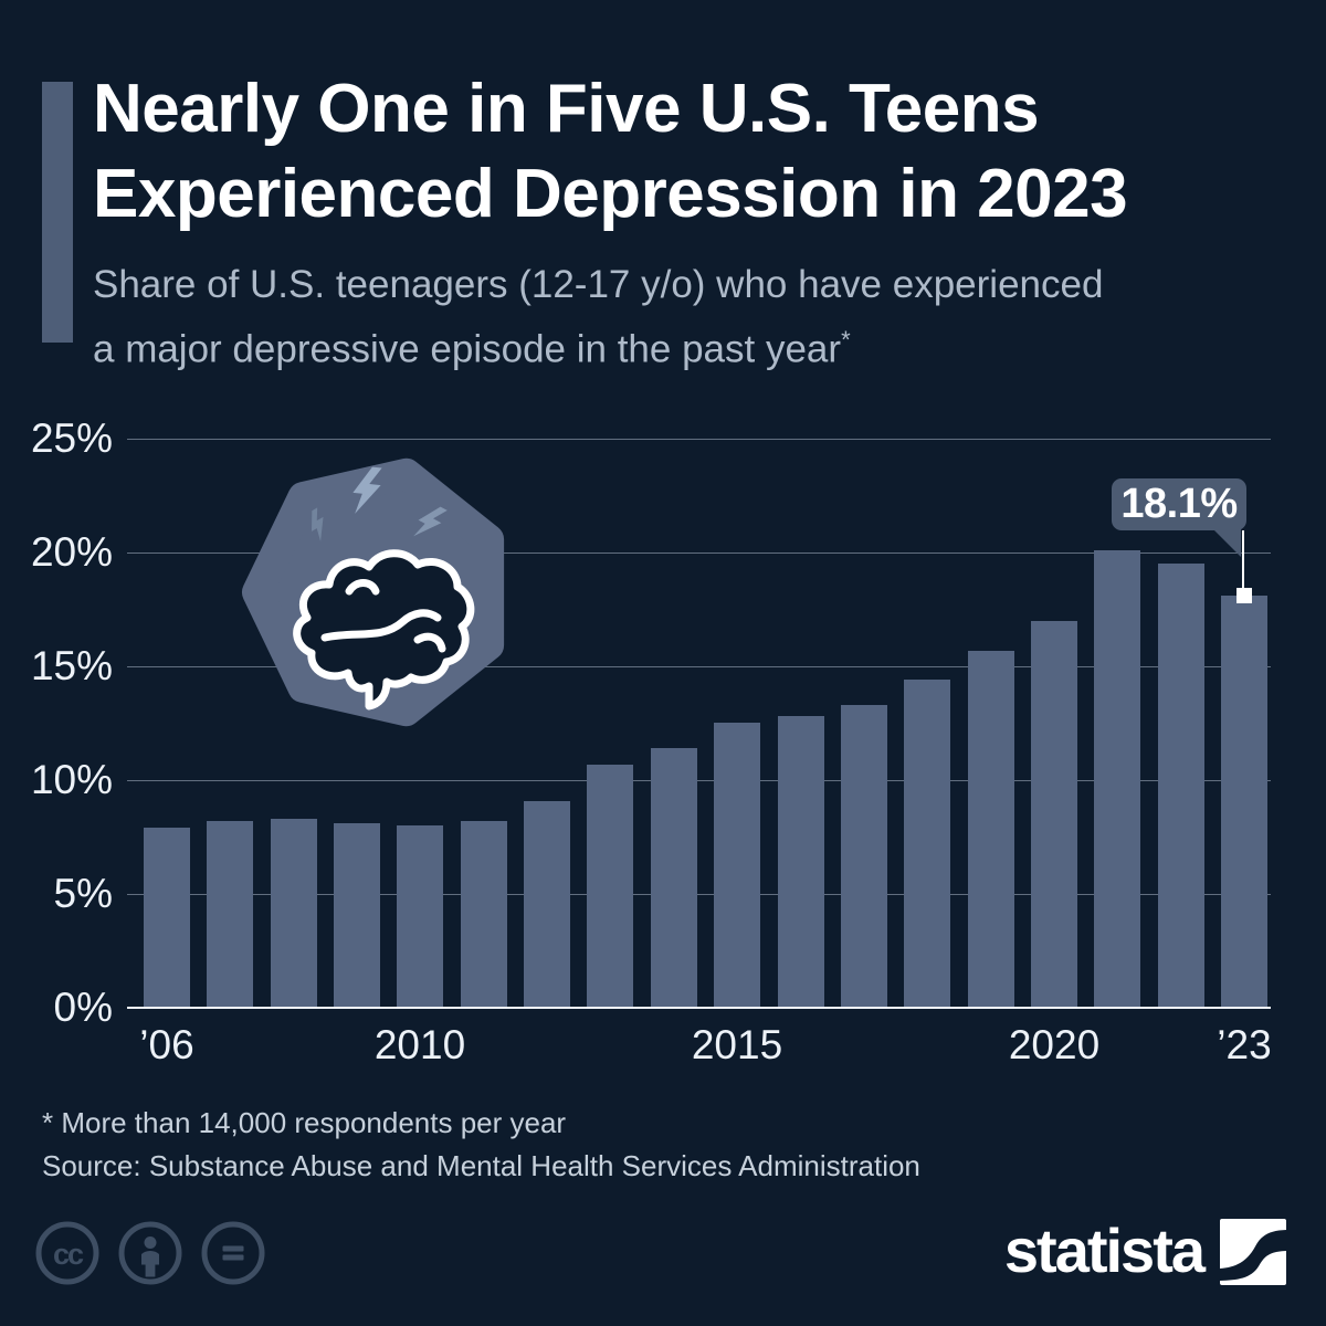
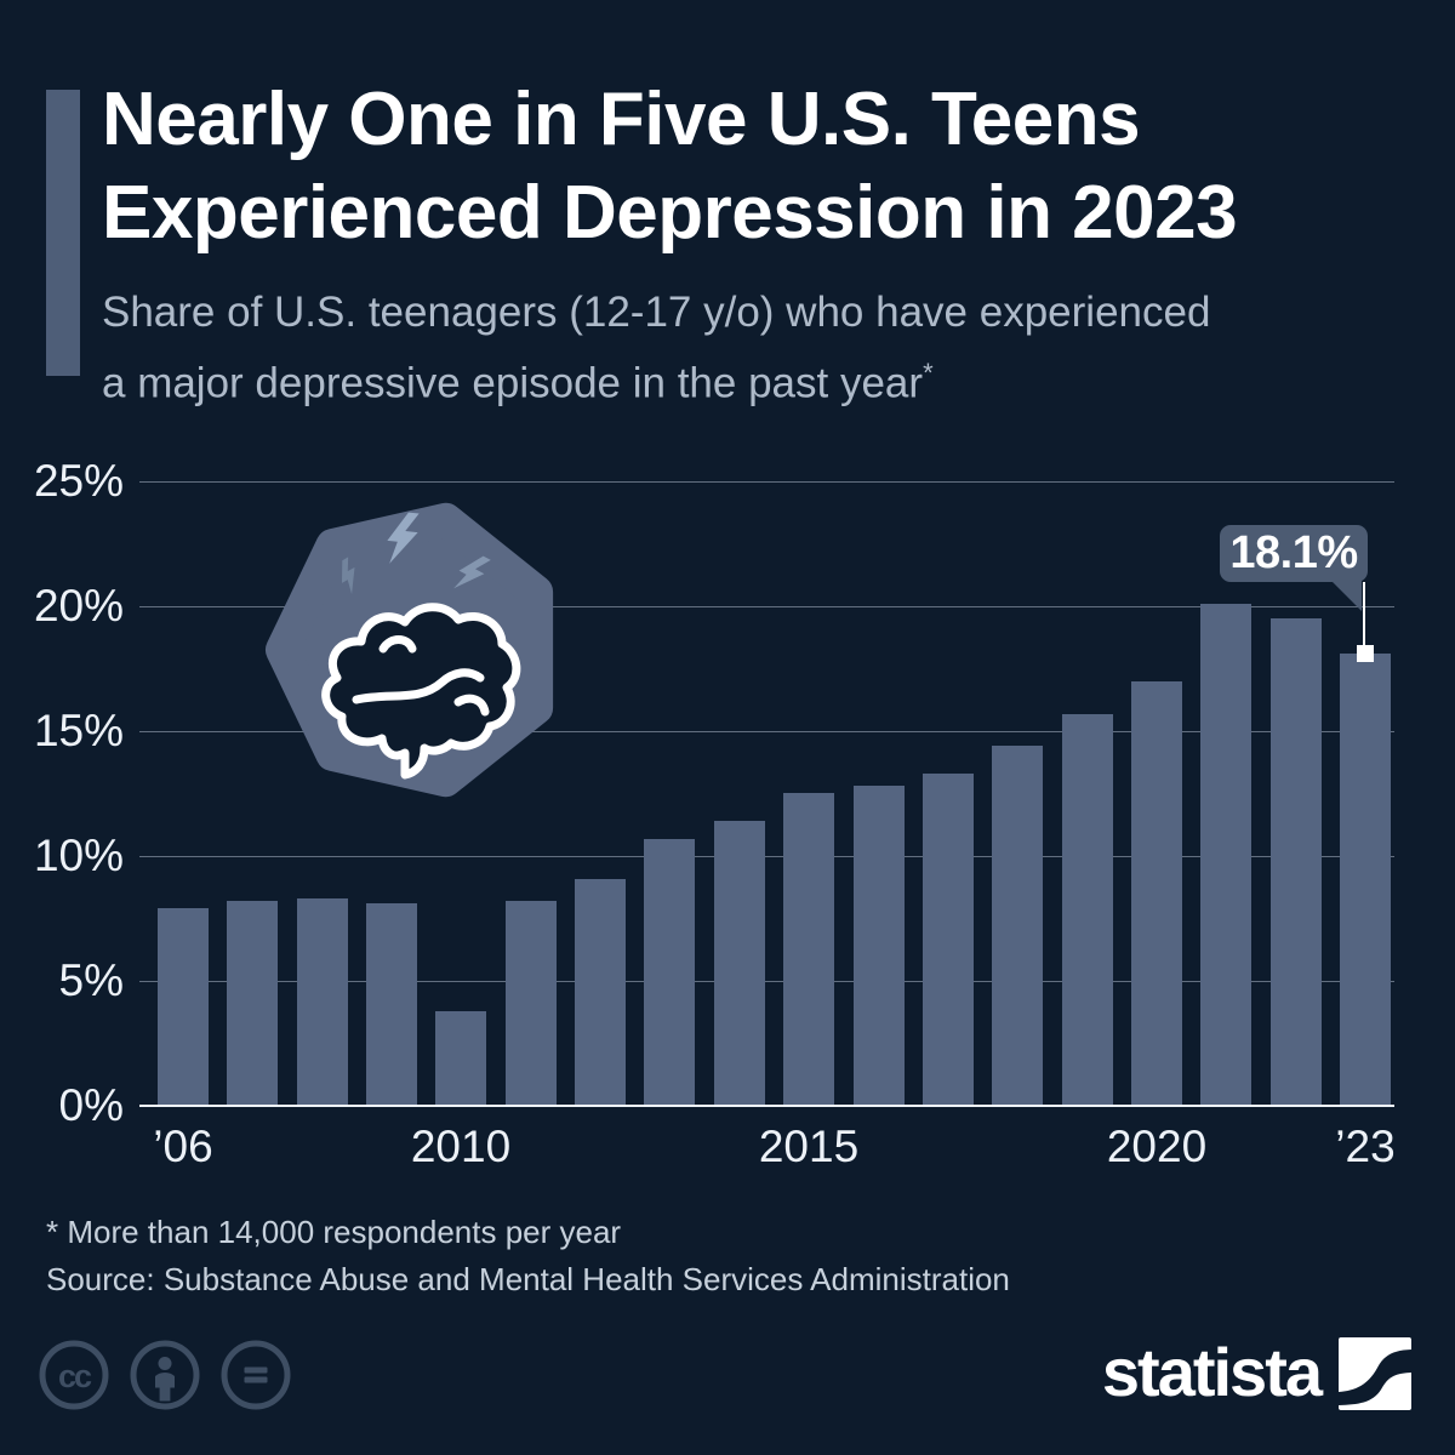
2010: 8.0% -> 3.8%
